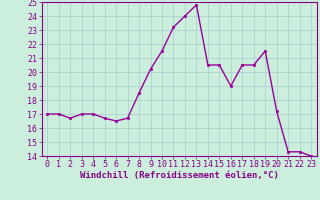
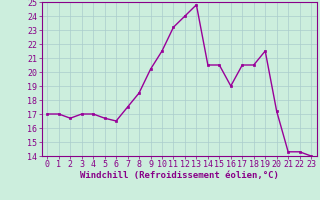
7: 16.7 -> 17.5
